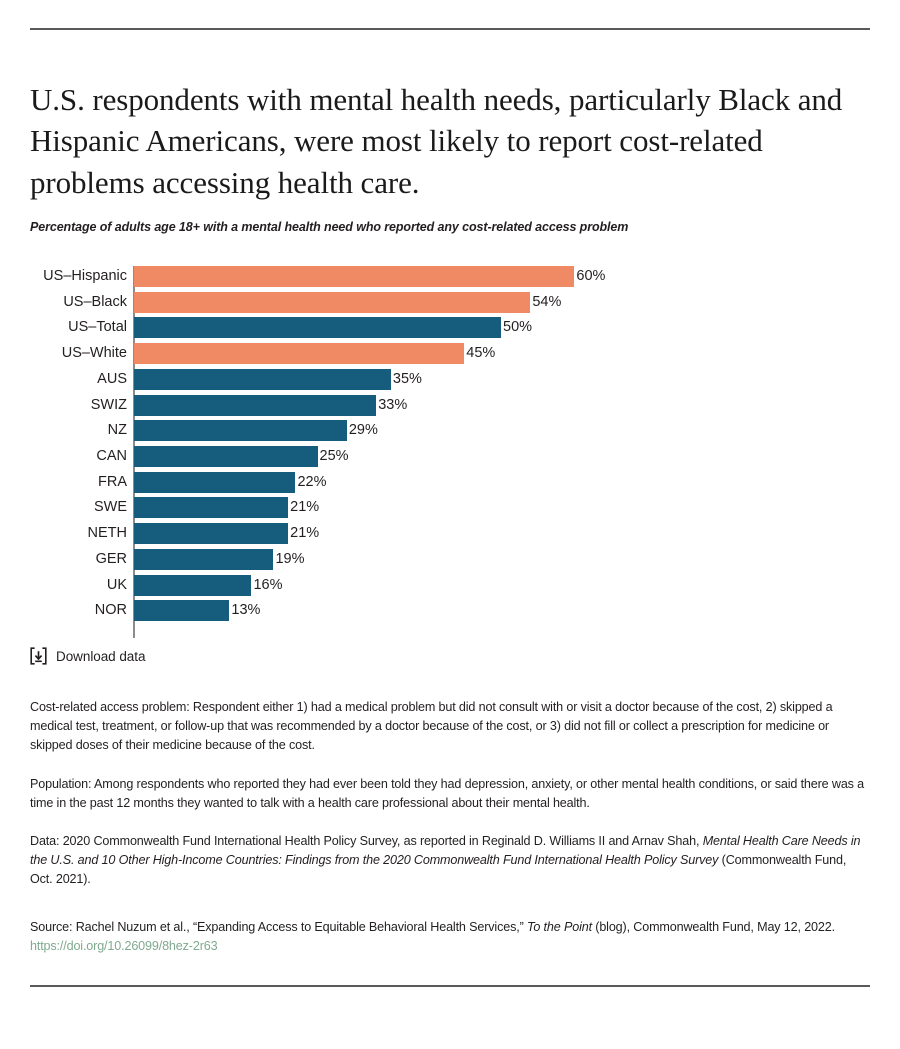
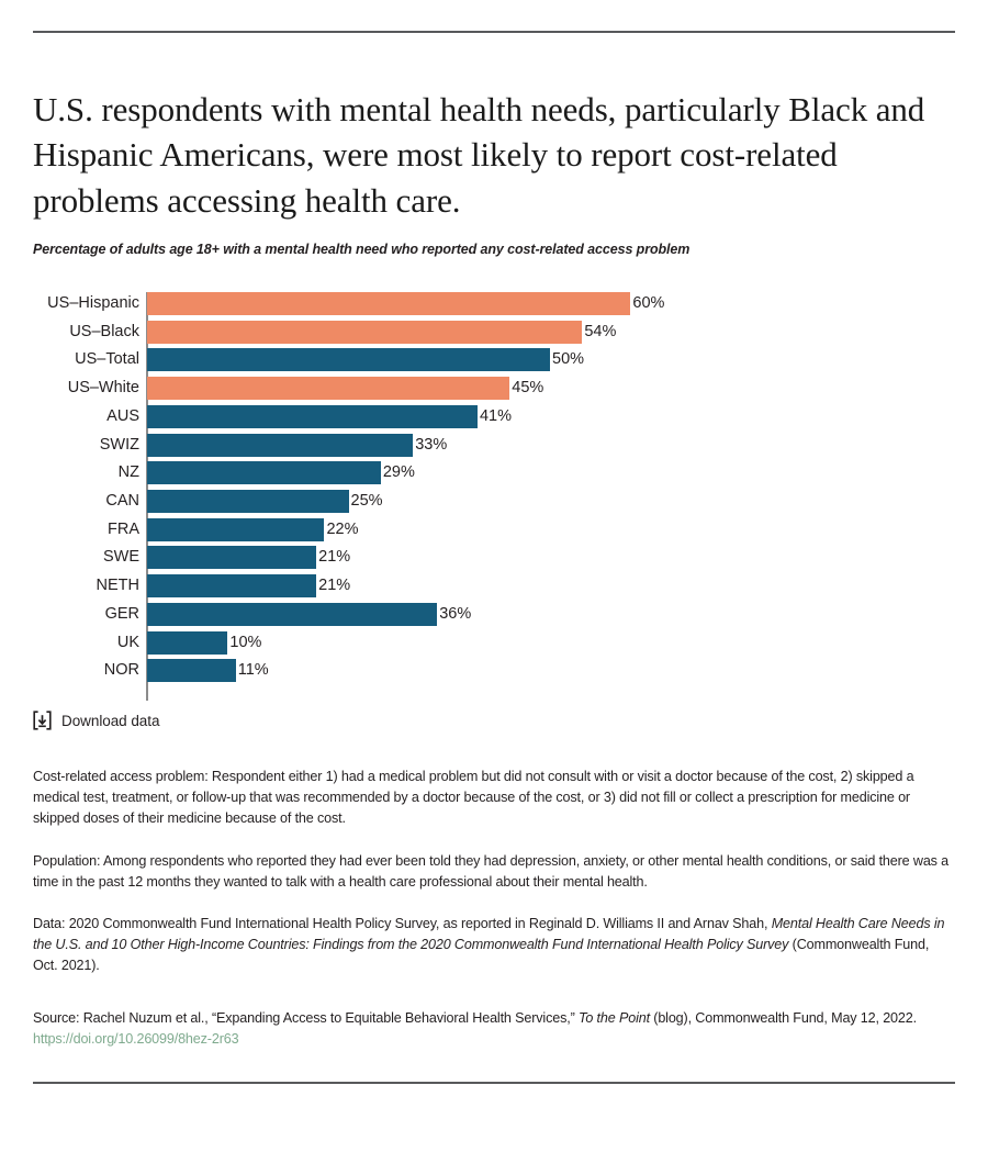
AUS: 35% -> 41%
GER: 19% -> 36%
UK: 16% -> 10%
NOR: 13% -> 11%
